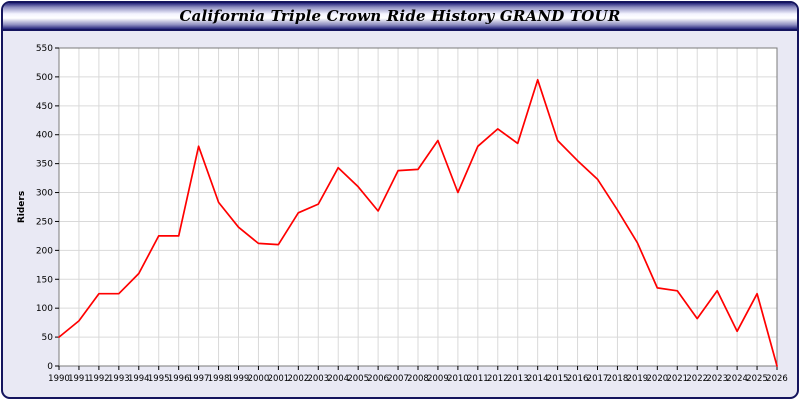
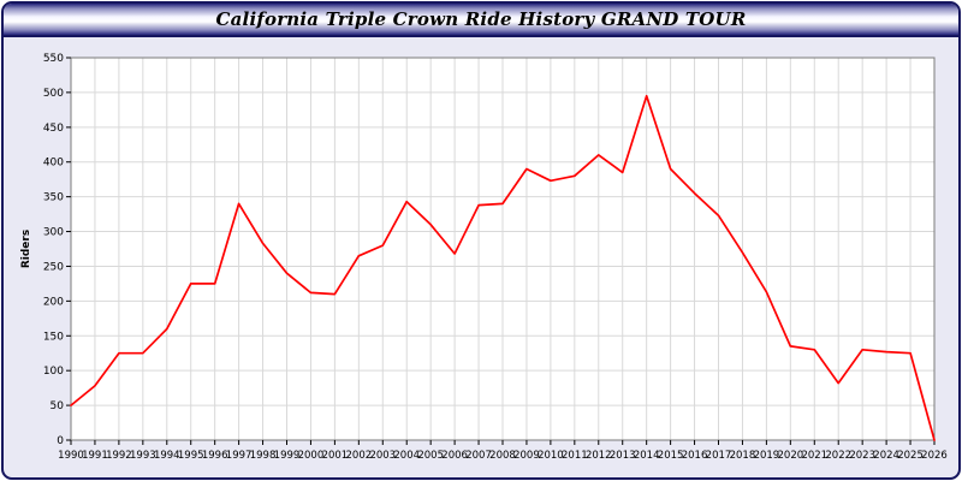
1997: 380 -> 340
2010: 300 -> 370
2024: 60 -> 130
